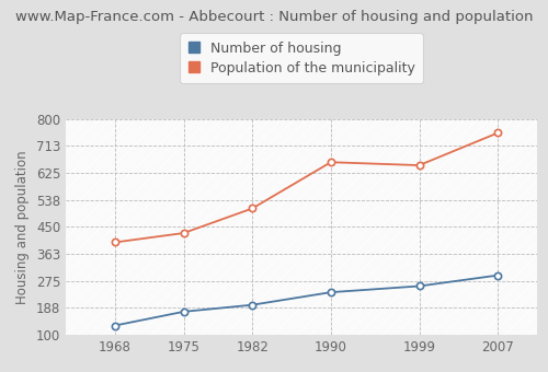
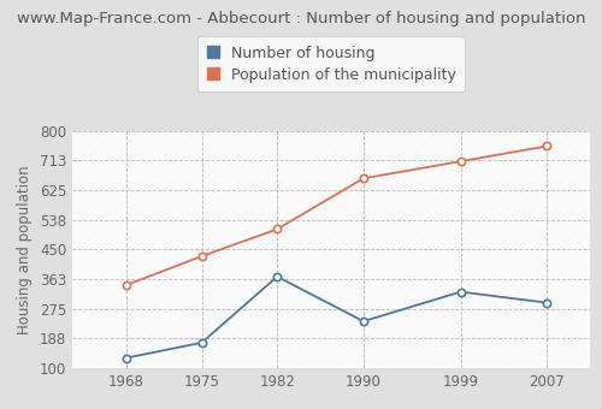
Population of the municipality/1968: 400 -> 345
Number of housing/1982: 197 -> 370
Number of housing/1999: 258 -> 325
Population of the municipality/1999: 650 -> 710
